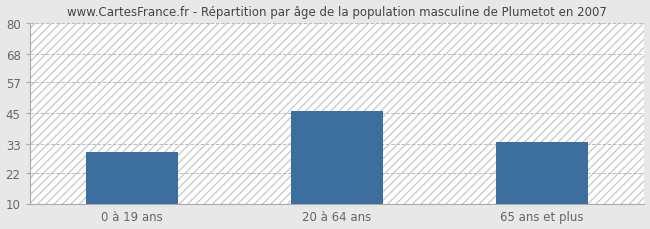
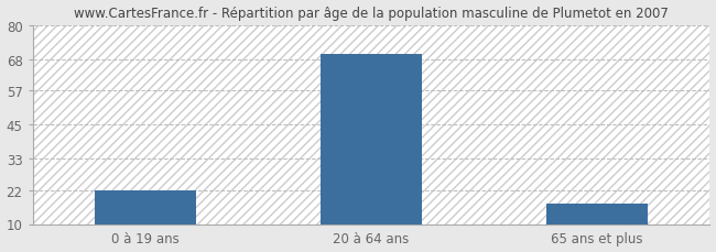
0 à 19 ans: 30 -> 22
20 à 64 ans: 46 -> 70
65 ans et plus: 34 -> 17
